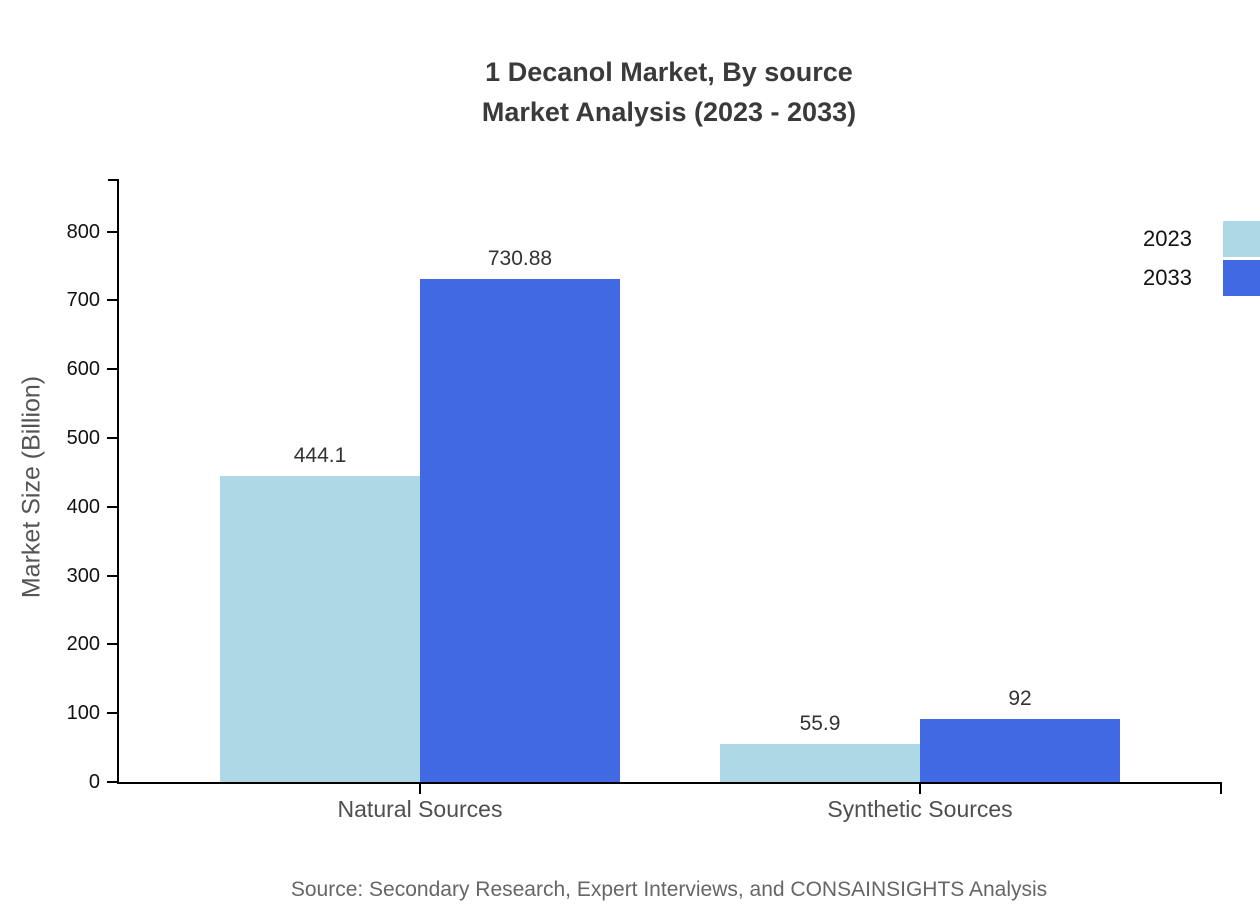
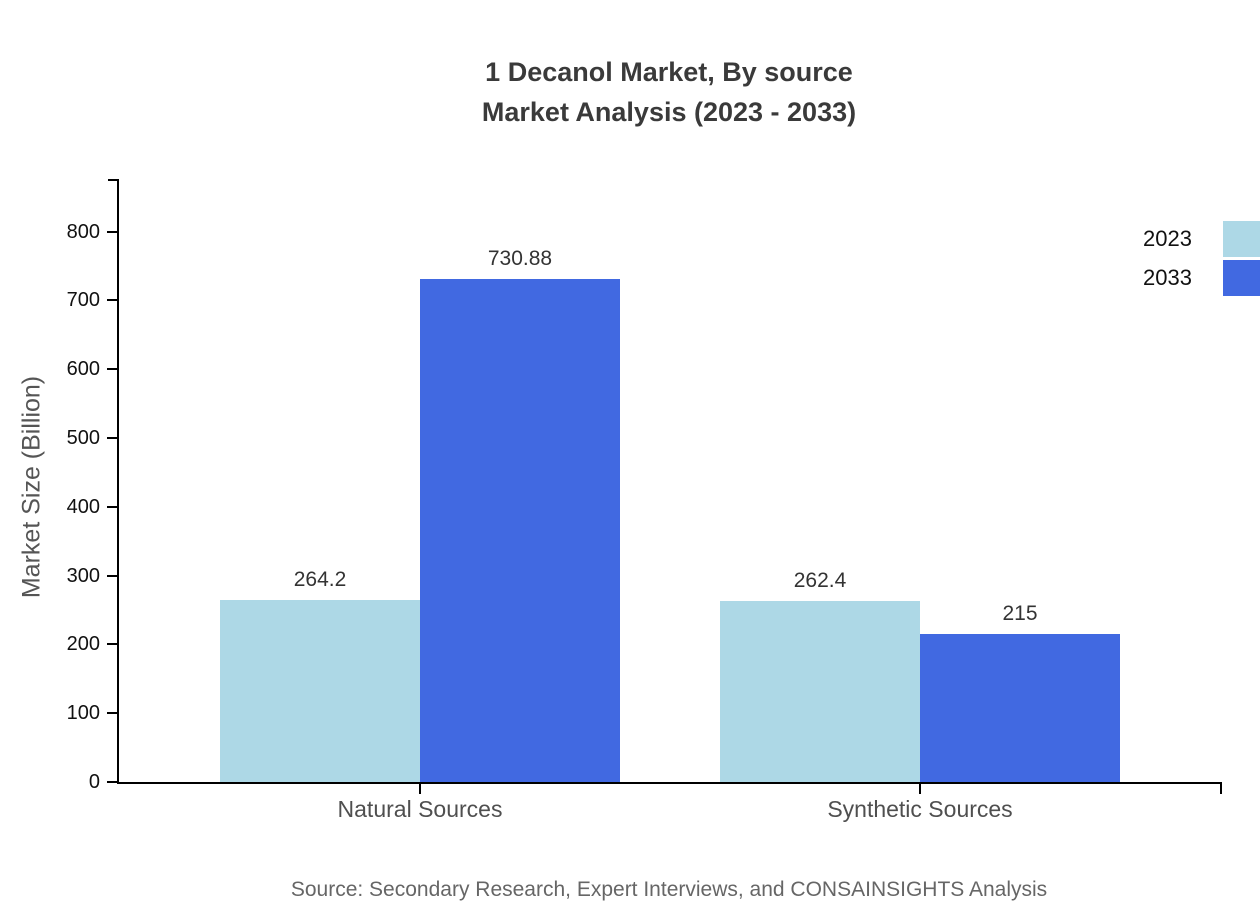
2023/Natural Sources: 444.1 -> 264.2
2023/Synthetic Sources: 55.9 -> 262.4
2033/Synthetic Sources: 92 -> 215
